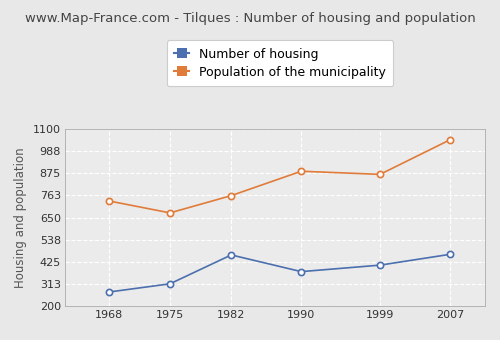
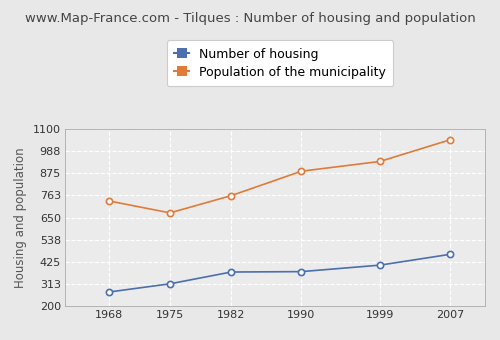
Number of housing/1982: 460 -> 370
Population of the municipality/1999: 870 -> 940
